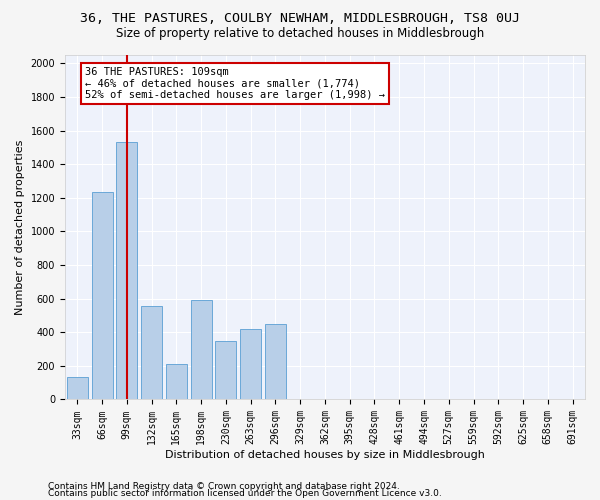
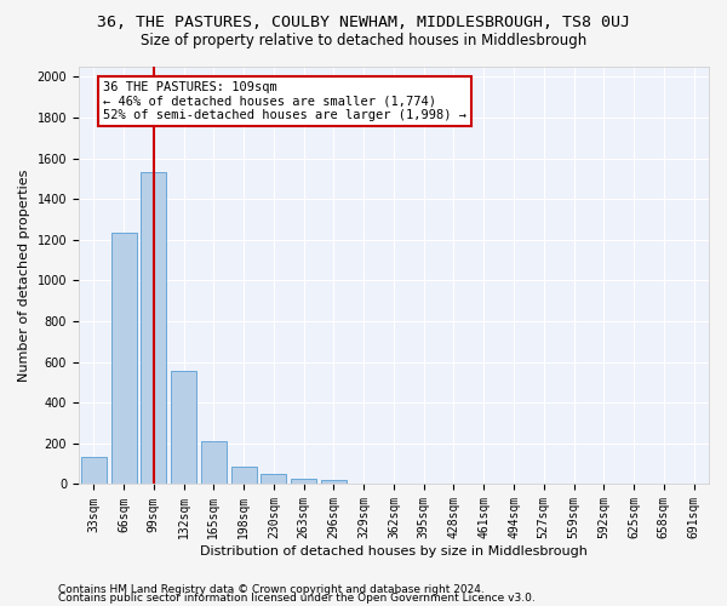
198sqm: 590 -> 90
230sqm: 350 -> 50
263sqm: 420 -> 30
296sqm: 450 -> 20
